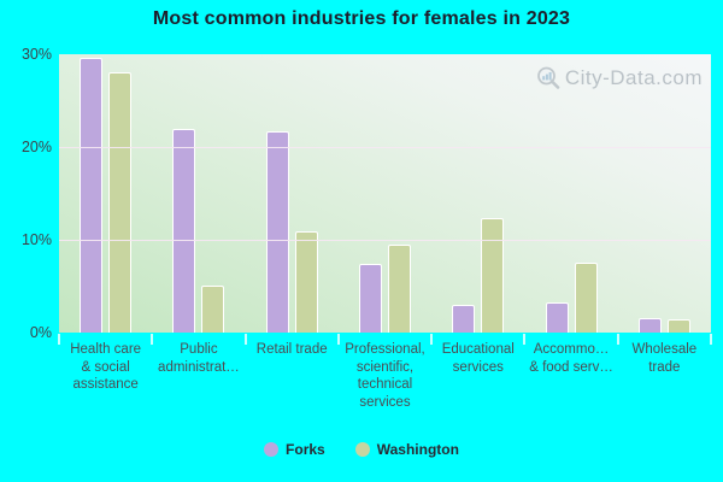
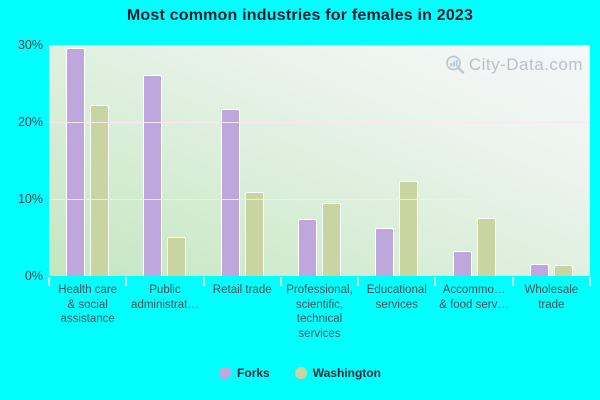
Washington/Health care & social assistance: 28% -> 22%
Forks/Public administrat…: 22% -> 26%
Forks/Educational services: 3% -> 6%
